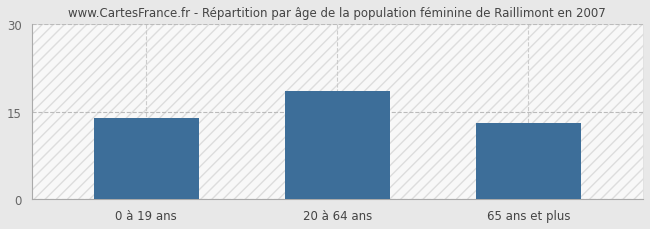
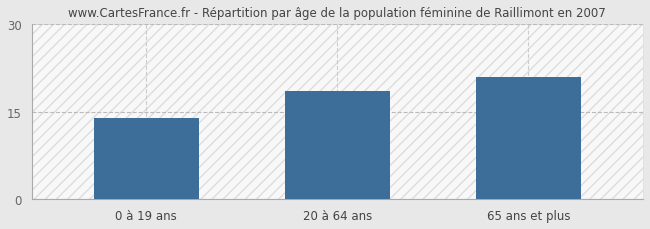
65 ans et plus: 13.0 -> 21.0
